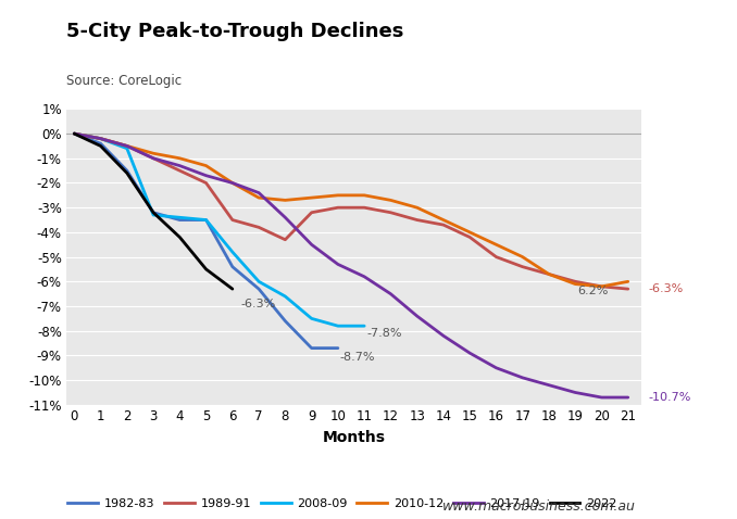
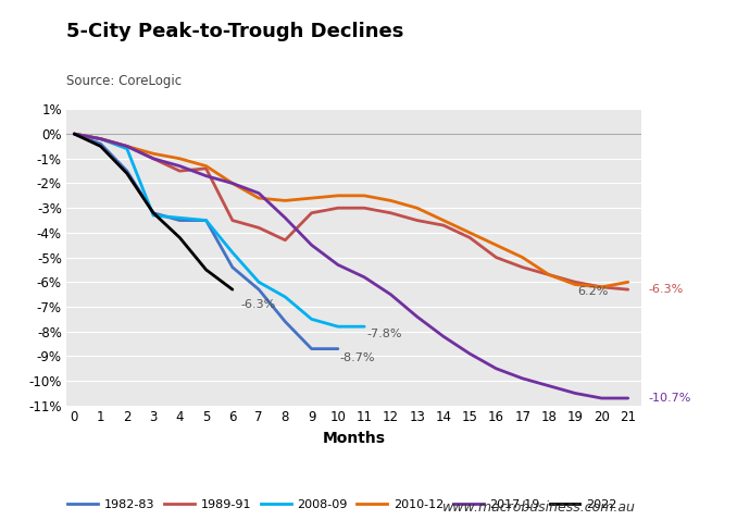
1989-91/5: -2.0% -> -1.4%
